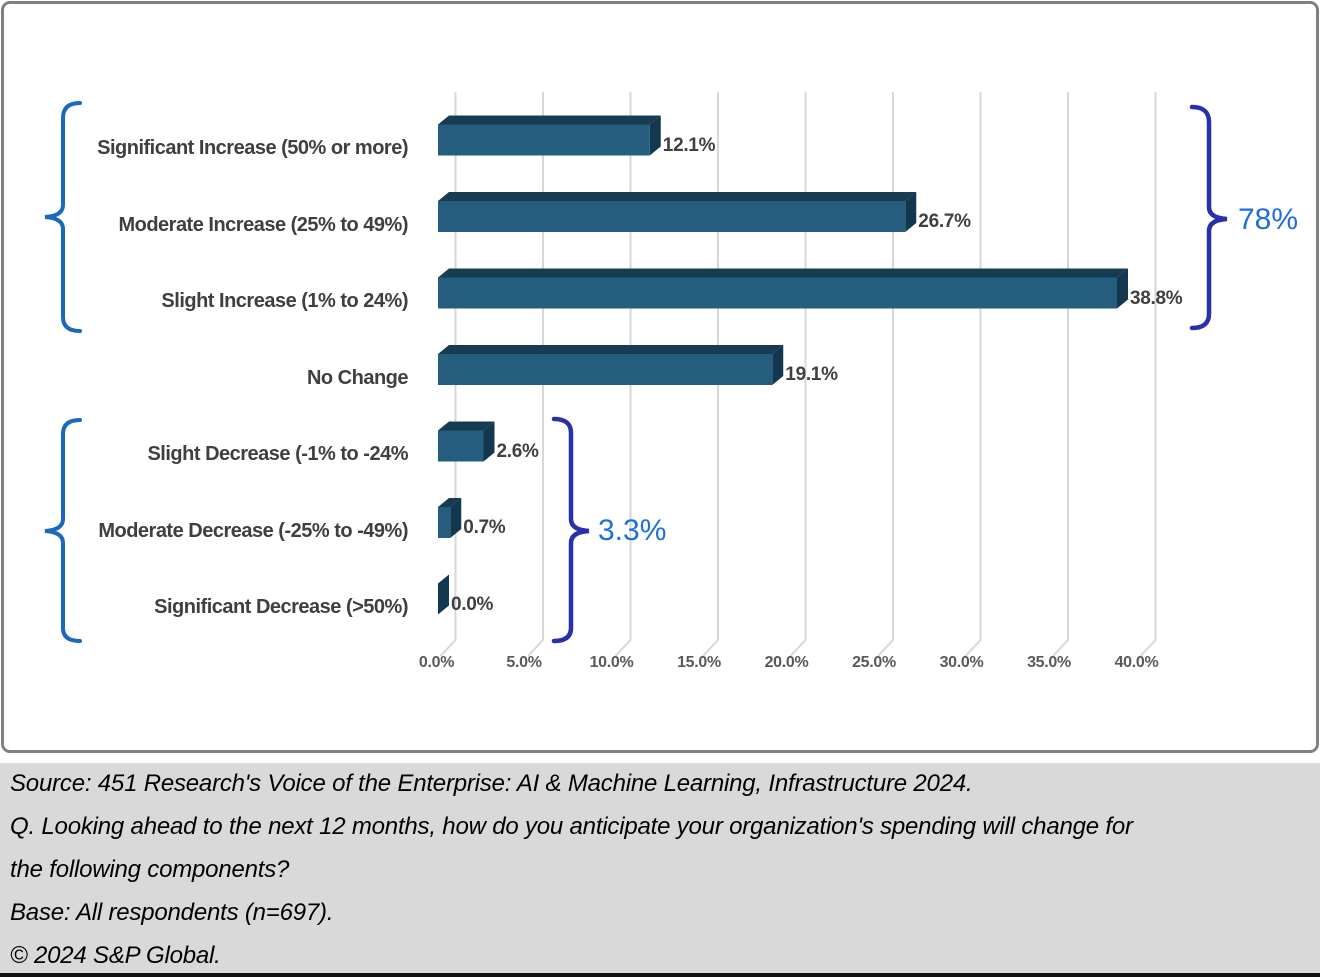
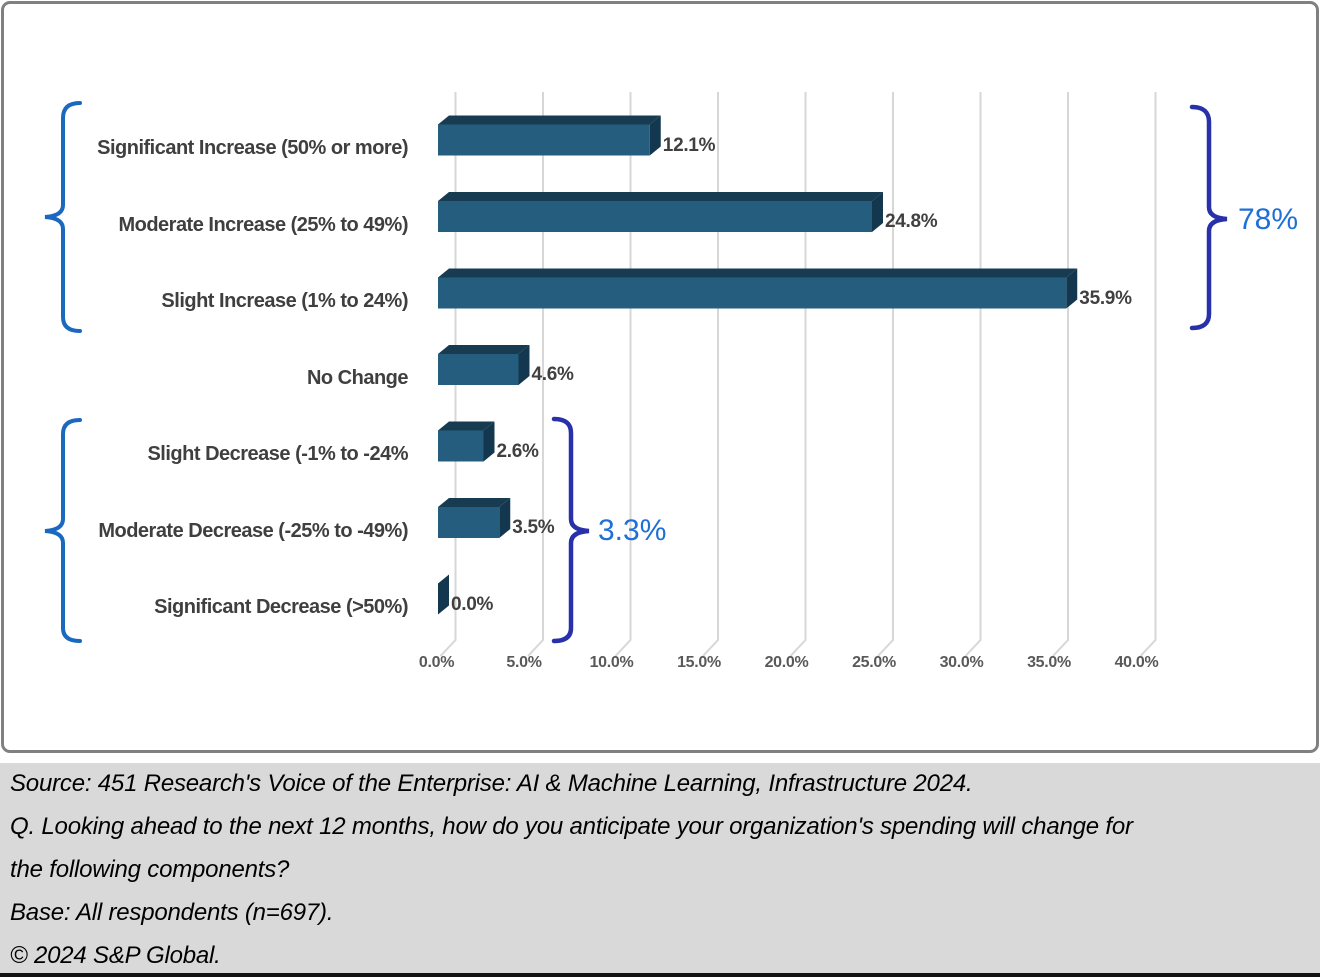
Moderate Increase (25% to 49%): 26.7% -> 24.8%
Slight Increase (1% to 24%): 38.8% -> 35.9%
No Change: 19.1% -> 4.6%
Moderate Decrease (-25% to -49%): 0.7% -> 3.5%
